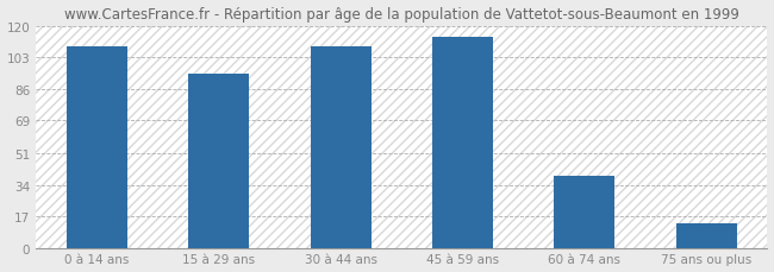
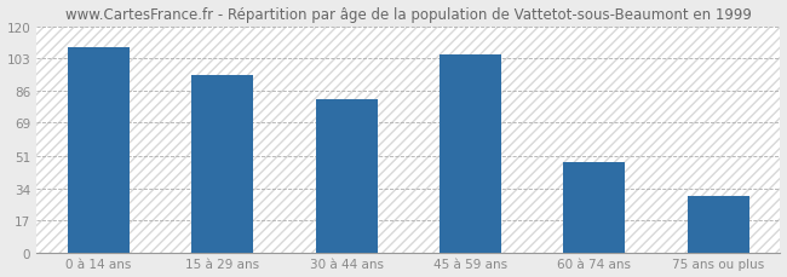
30 à 44 ans: 109 -> 81
45 à 59 ans: 114 -> 105
60 à 74 ans: 39 -> 48
75 ans ou plus: 13 -> 30
